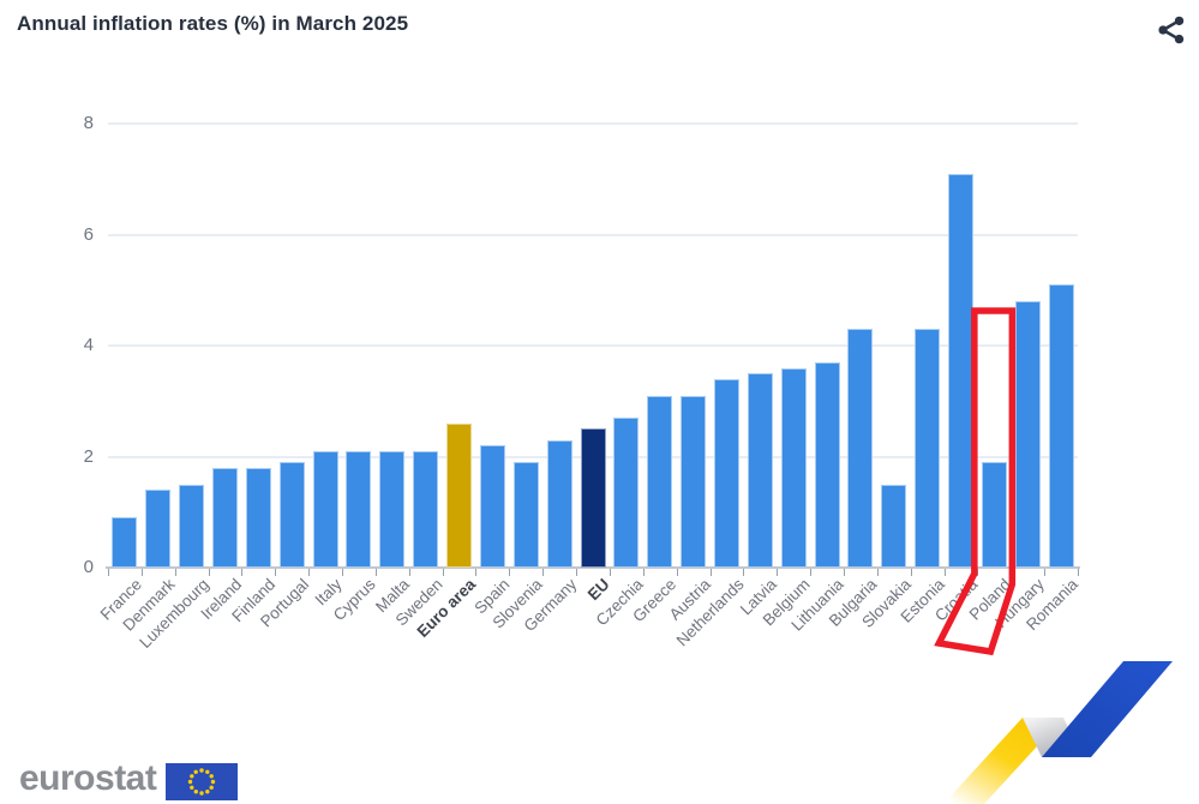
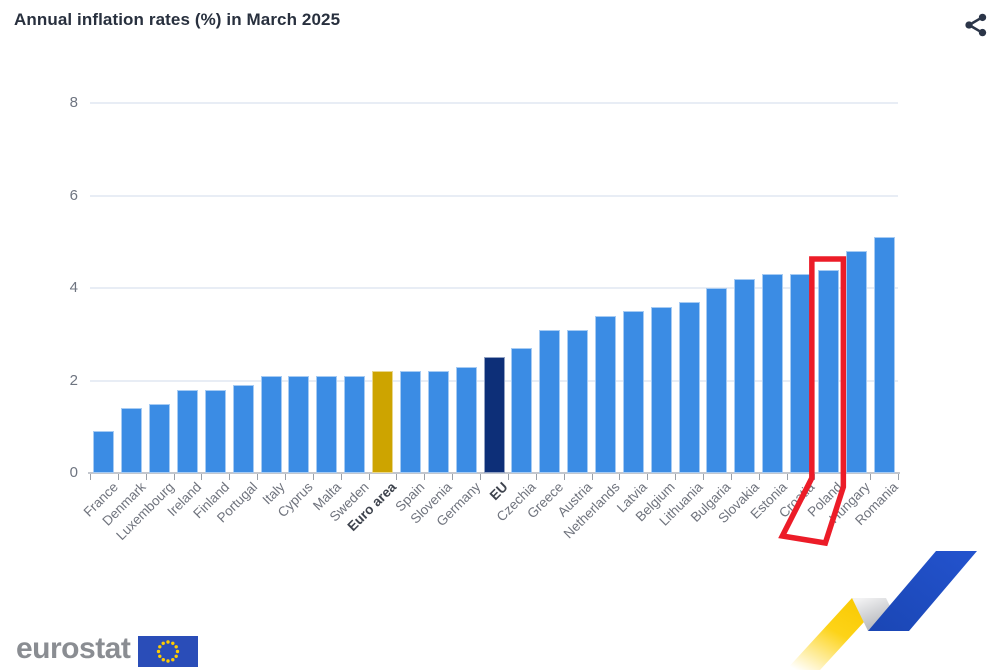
Euro area: 2.6 -> 2.2
Slovenia: 1.9 -> 2.2
Bulgaria: 4.3 -> 4.0
Slovakia: 1.5 -> 4.2
Croatia: 7.1 -> 4.3
Poland: 1.9 -> 4.4
